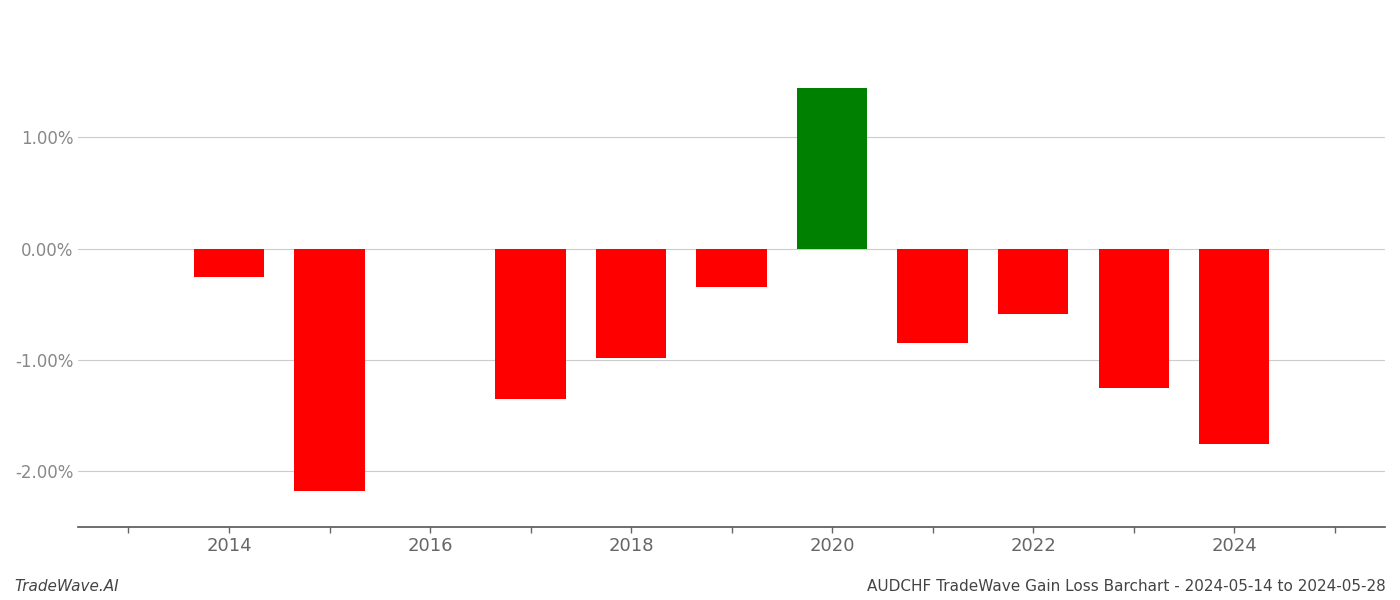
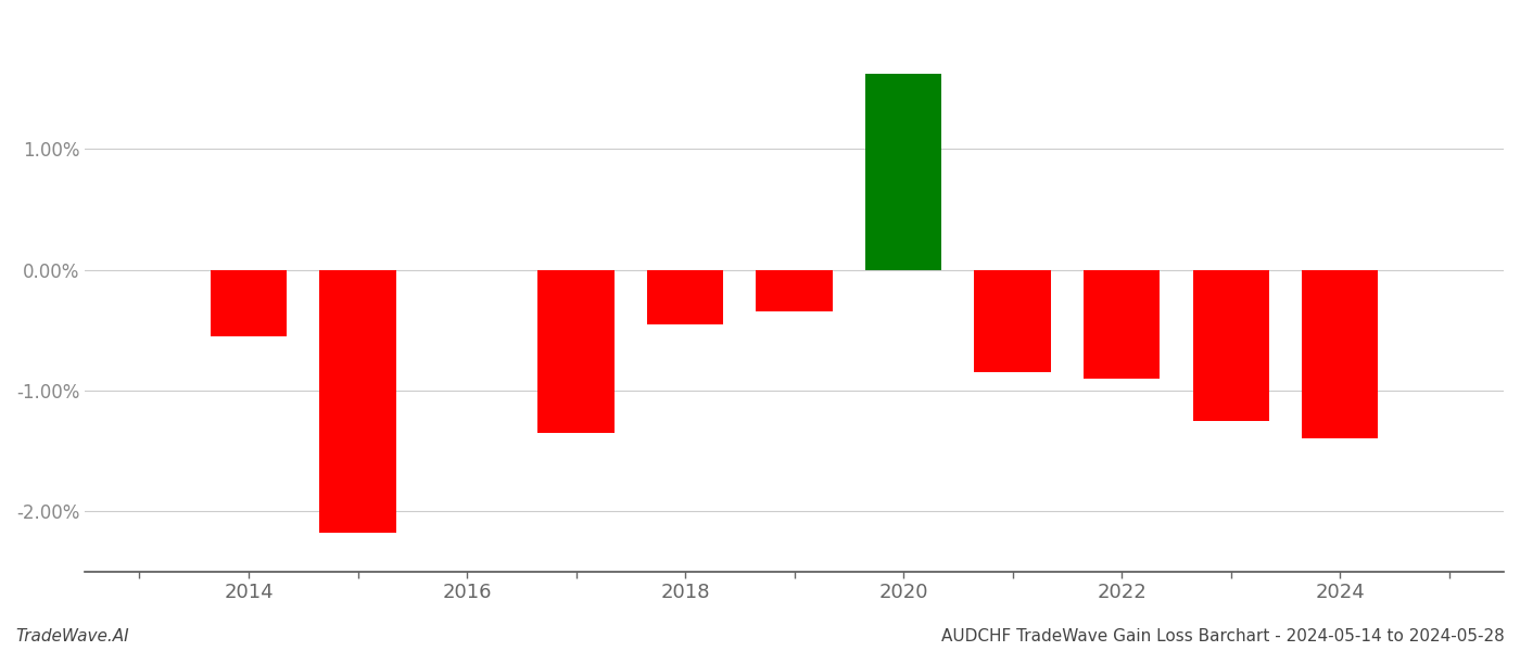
2014: -0.26% -> -0.55%
2018: -0.98% -> -0.45%
2020: 1.44% -> 1.62%
2022: -0.59% -> -0.90%
2024: -1.76% -> -1.40%
